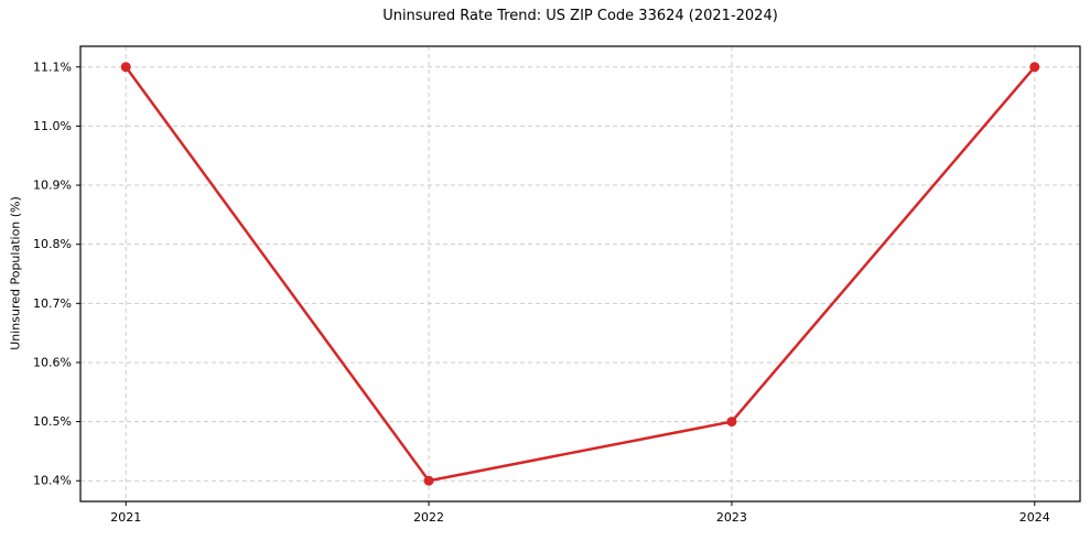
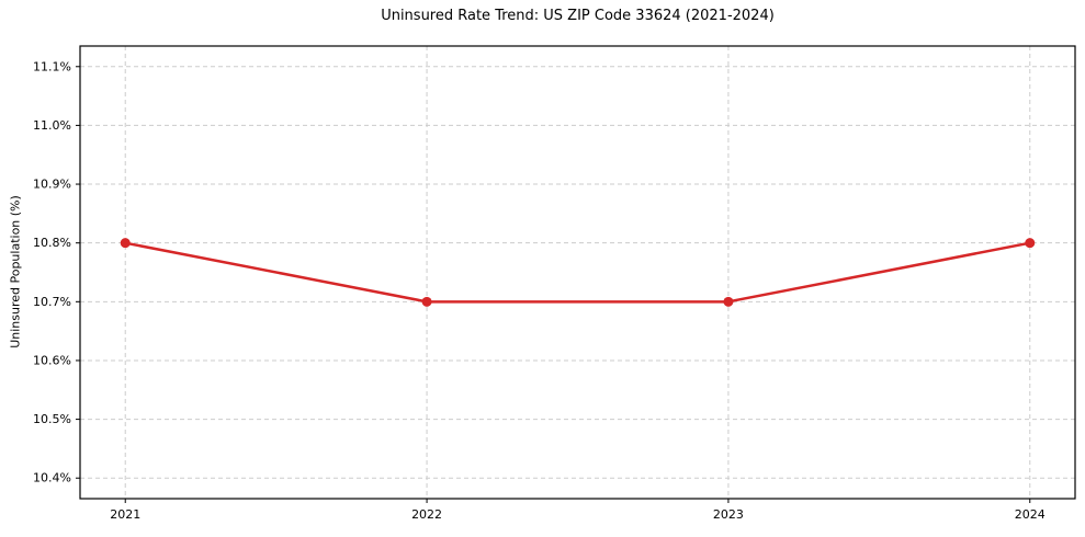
2021: 11.1% -> 10.8%
2022: 10.4% -> 10.7%
2023: 10.5% -> 10.7%
2024: 11.1% -> 10.8%
